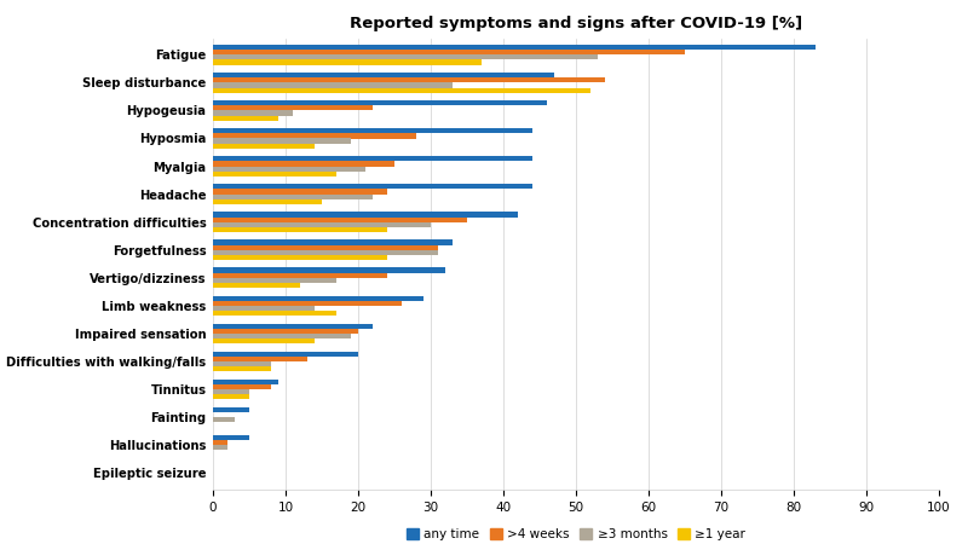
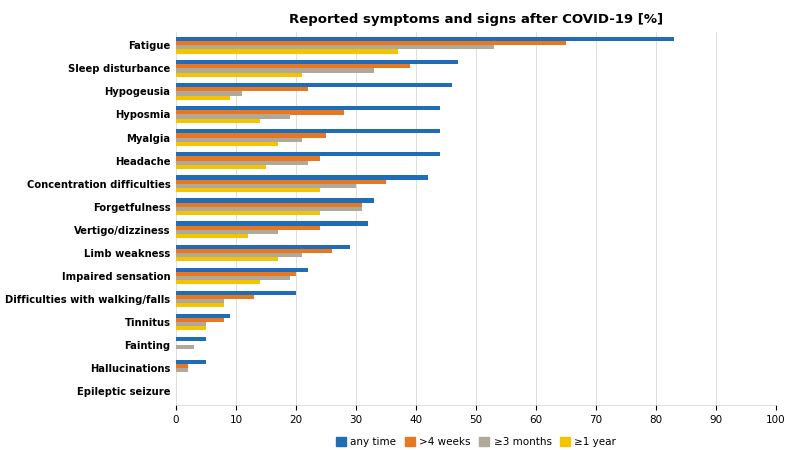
>4 weeks/Sleep disturbance: 54 -> 39
≥1 year/Sleep disturbance: 52 -> 21
≥3 months/Limb weakness: 14 -> 21
